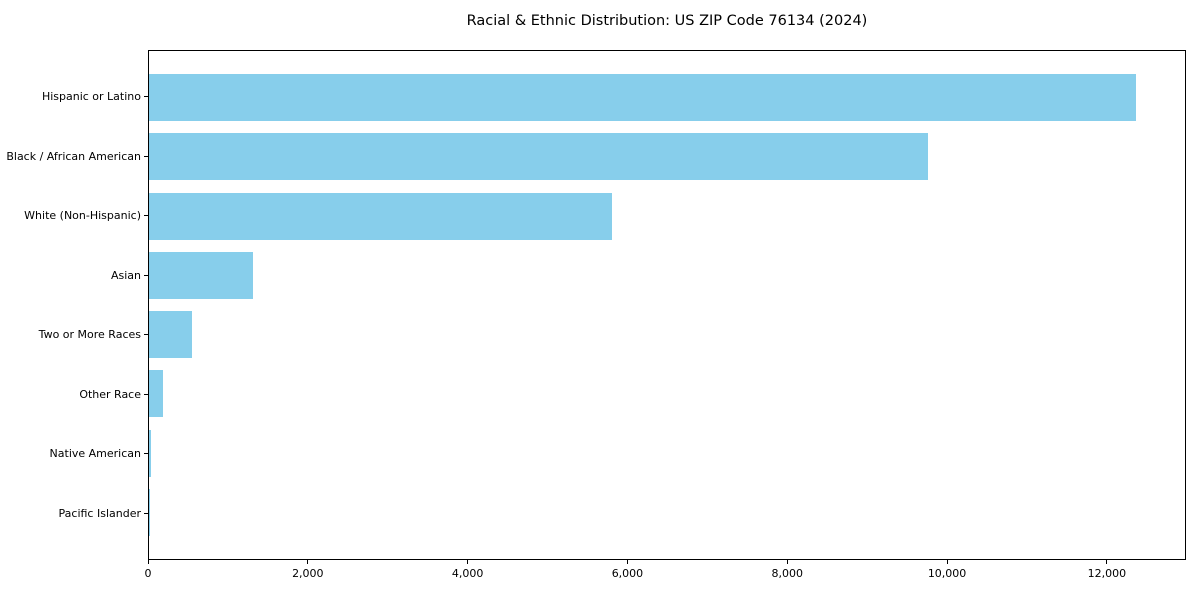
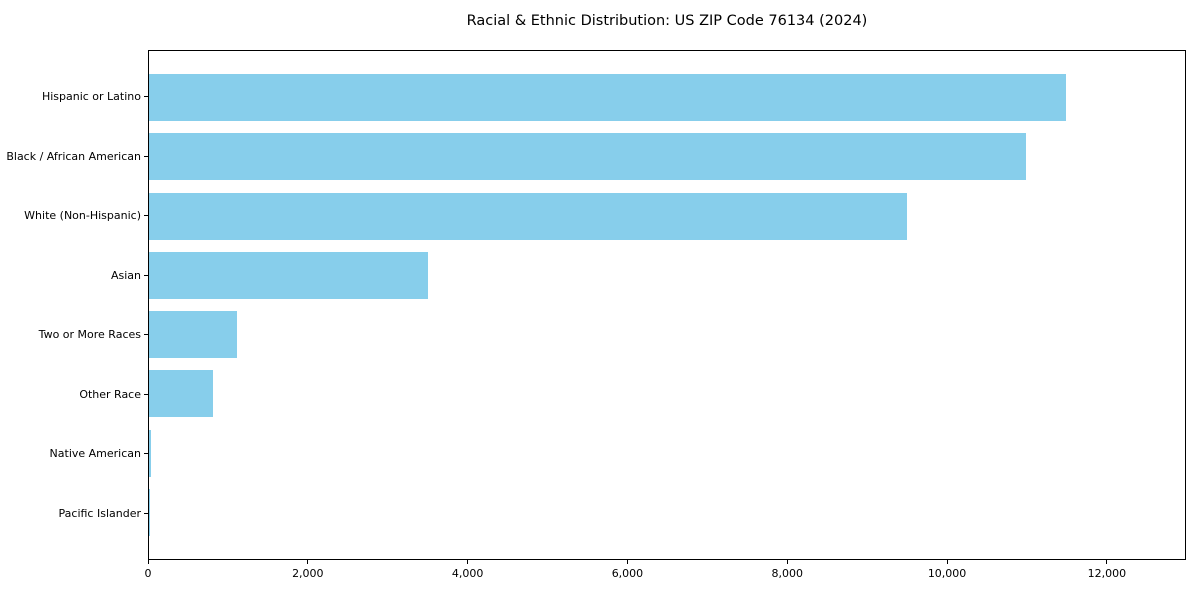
Hispanic or Latino: 12400 -> 11500
Black / African American: 9800 -> 11000
White (Non-Hispanic): 5800 -> 9500
Asian: 1300 -> 3500
Two or More Races: 500 -> 1100
Other Race: 200 -> 800
